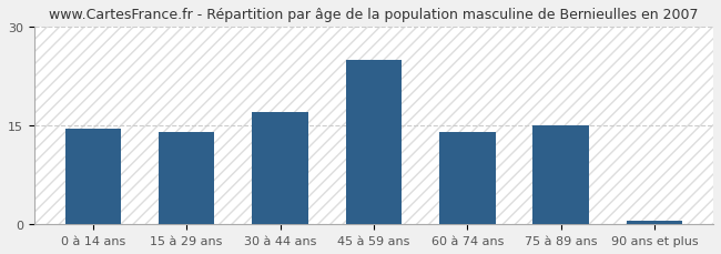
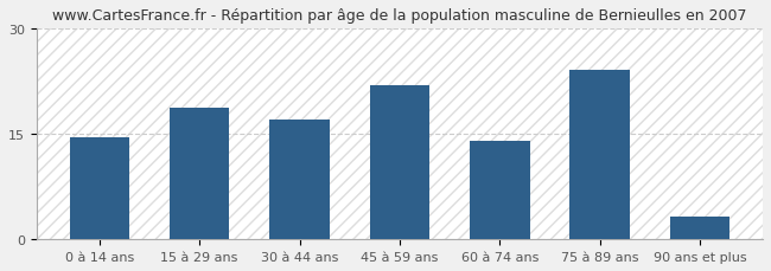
15 à 29 ans: 14.0 -> 18.8
45 à 59 ans: 25.0 -> 22.0
75 à 89 ans: 15.0 -> 24.2
90 ans et plus: 0.5 -> 3.2
